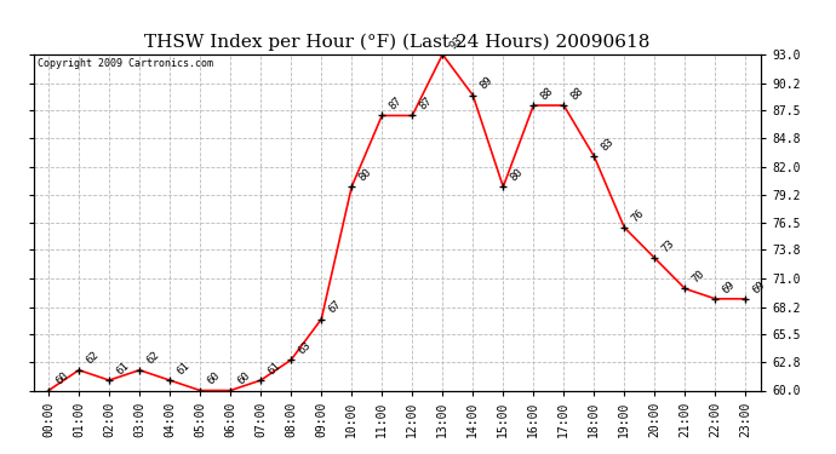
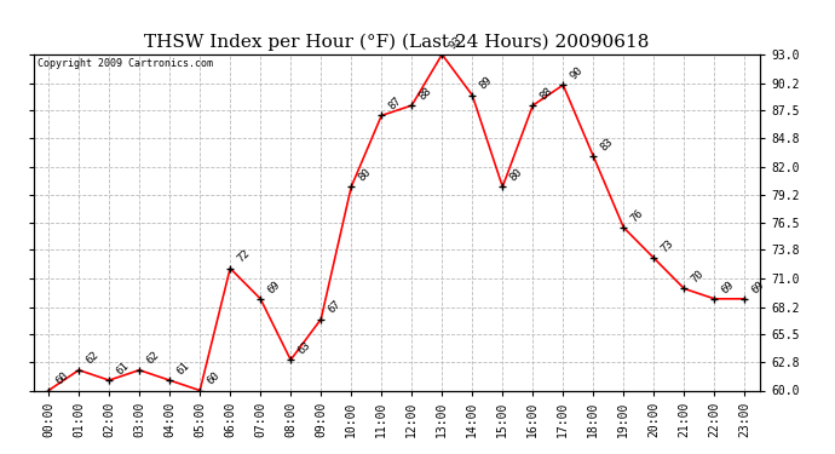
06:00: 60 -> 72
07:00: 61 -> 69
12:00: 87 -> 88
17:00: 88 -> 90
